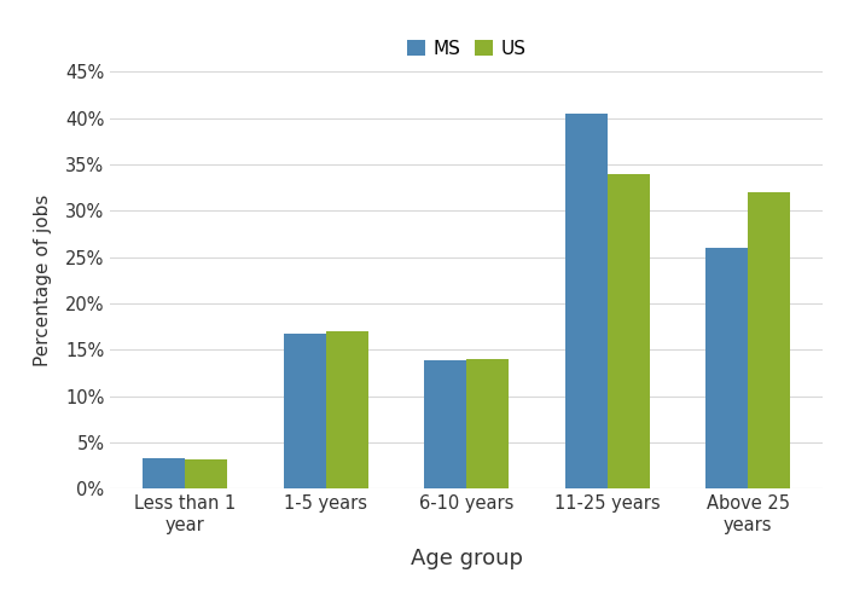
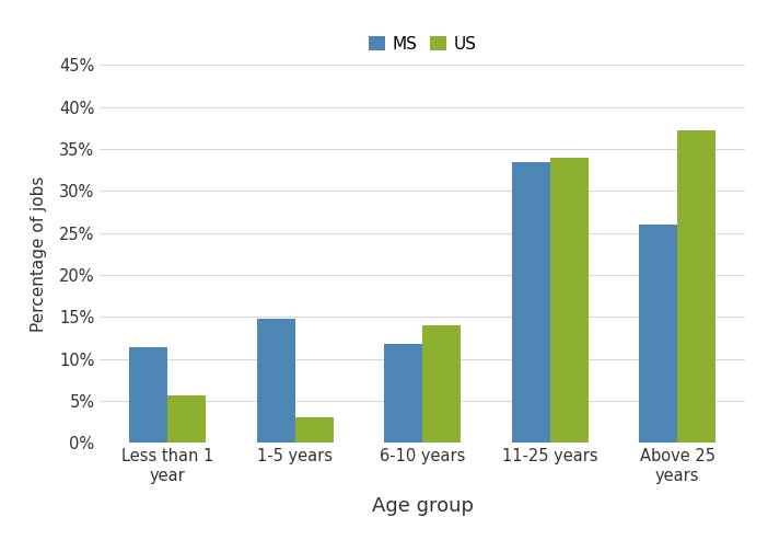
MS/Less than 1 year: 3.3% -> 11.4%
US/Less than 1 year: 3.2% -> 5.6%
MS/1-5 years: 16.7% -> 14.8%
US/1-5 years: 17.0% -> 3.0%
MS/6-10 years: 13.8% -> 11.8%
MS/11-25 years: 40.5% -> 33.4%
US/Above 25 years: 32.0% -> 37.2%
